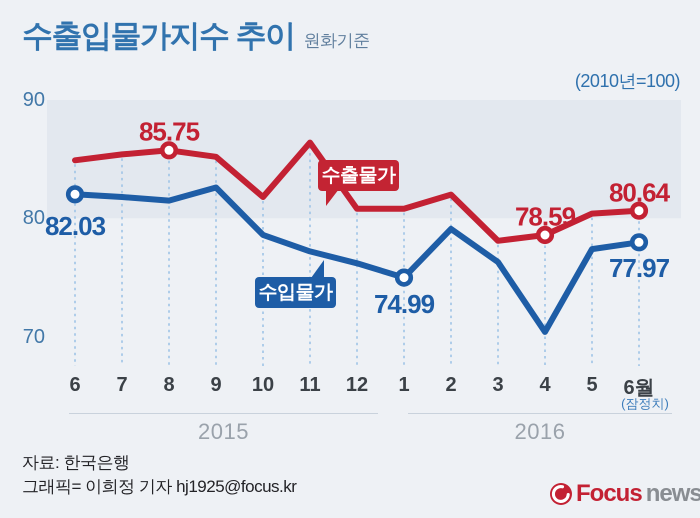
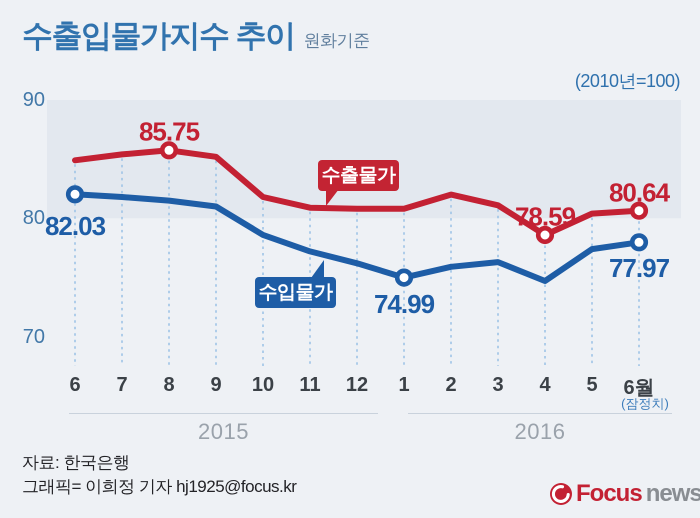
수입물가/9: 82.6 -> 81.0
수출물가/11: 86.4 -> 80.9
수입물가/2: 79.1 -> 75.9
수출물가/3: 78.1 -> 81.1
수입물가/4: 70.4 -> 74.7
